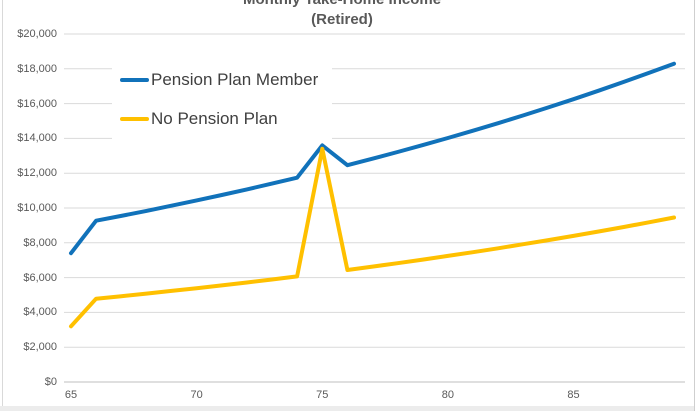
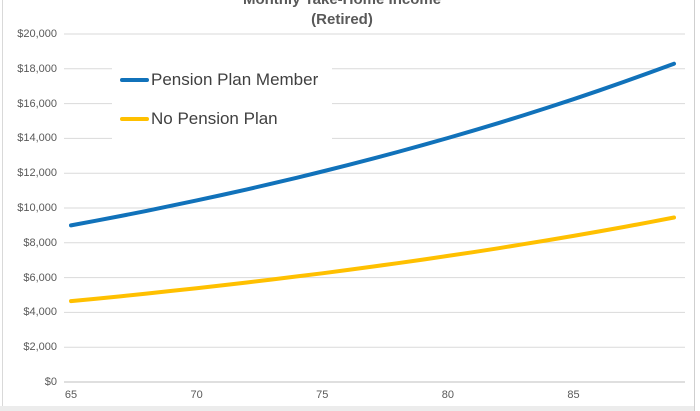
Pension Plan Member/65: $7400 -> $9000
No Pension Plan/65: $3200 -> $4600
Pension Plan Member/75: $13600 -> $12100
No Pension Plan/75: $13400 -> $6200
